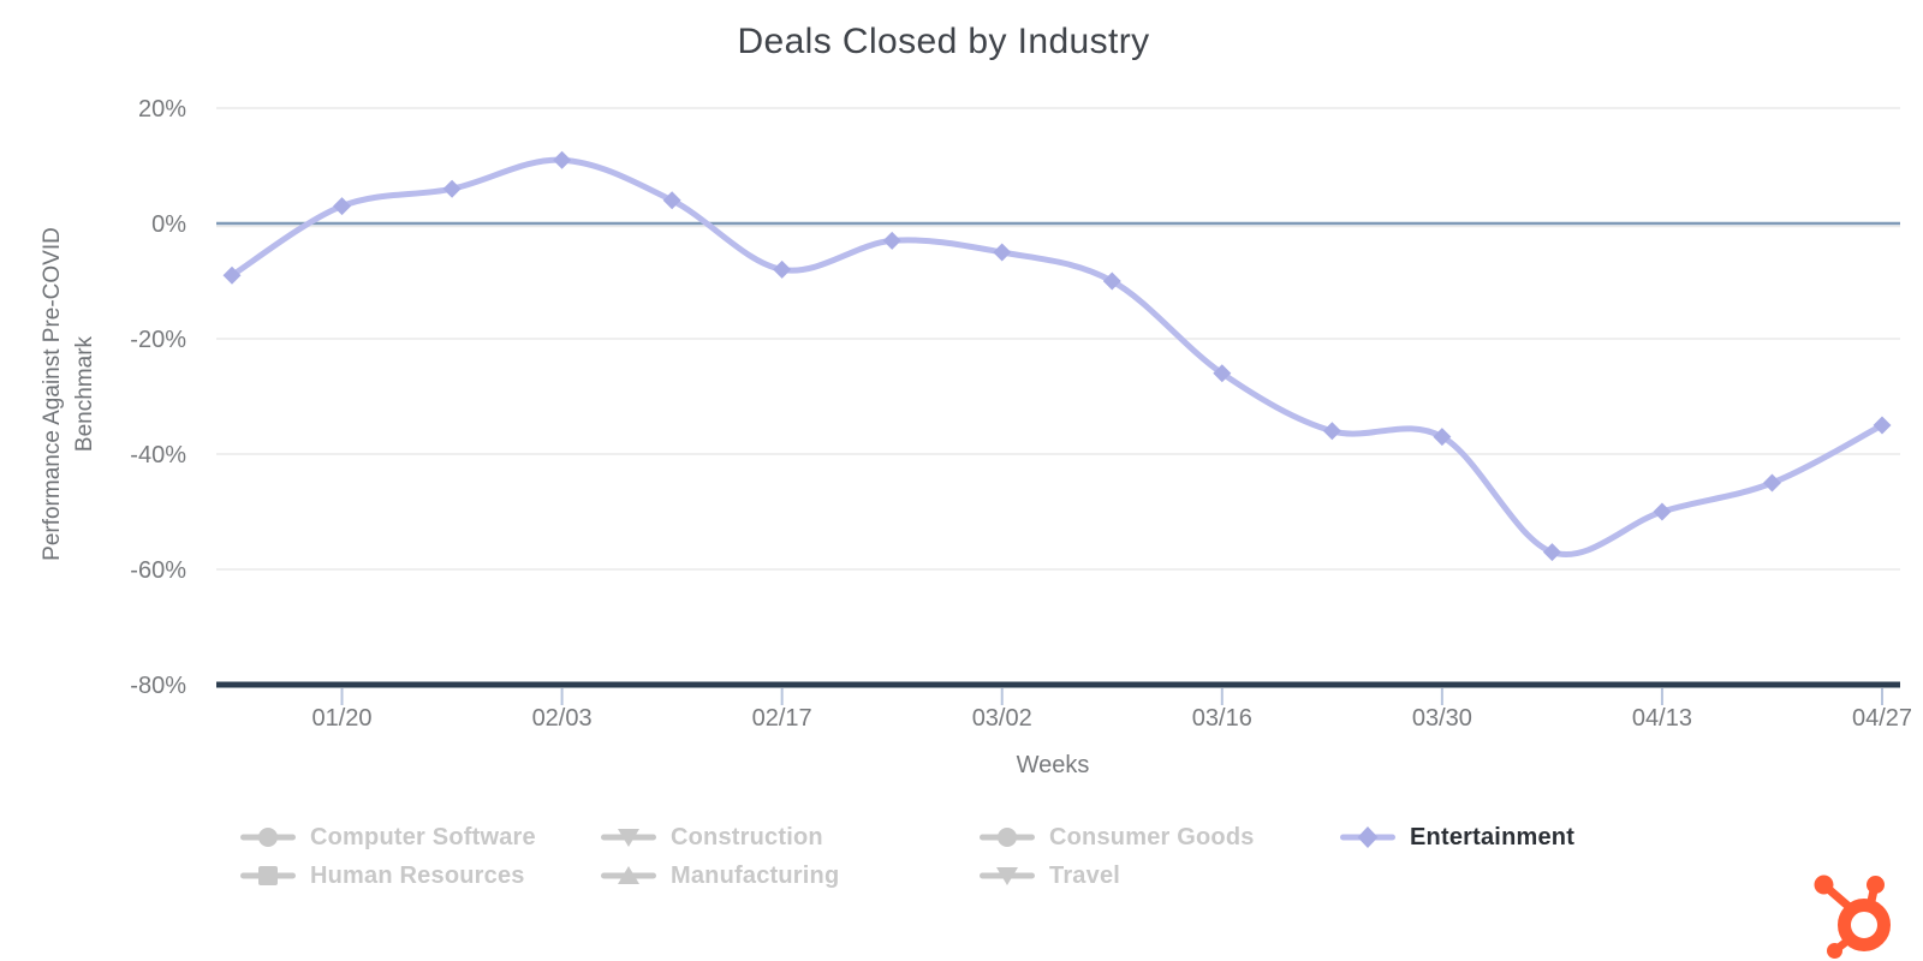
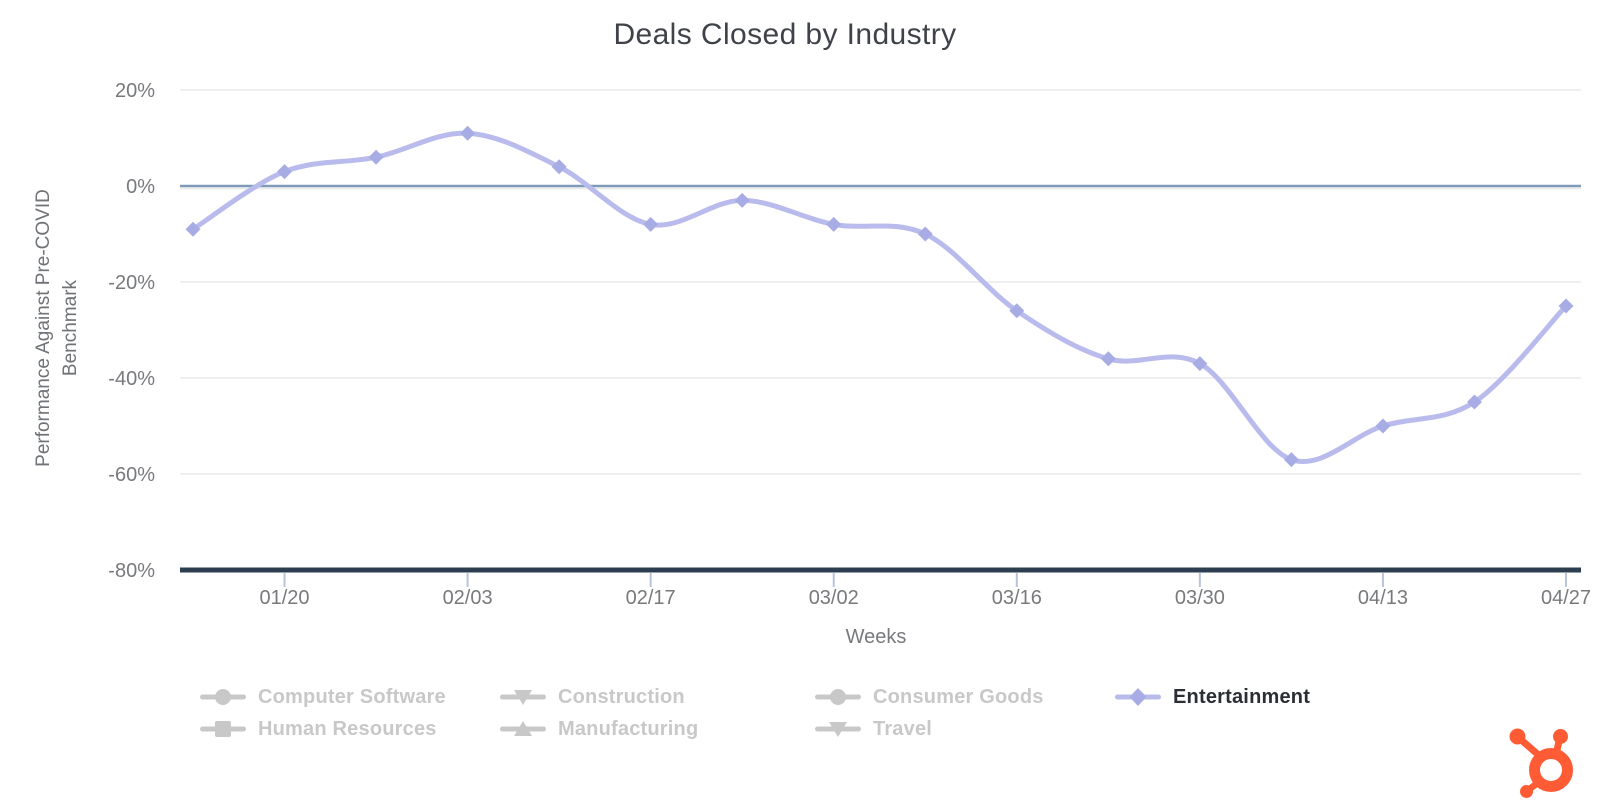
03/02: -5% -> -8%
04/27: -35% -> -25%
